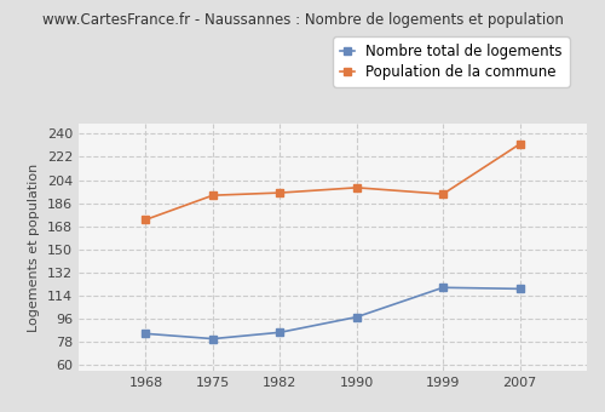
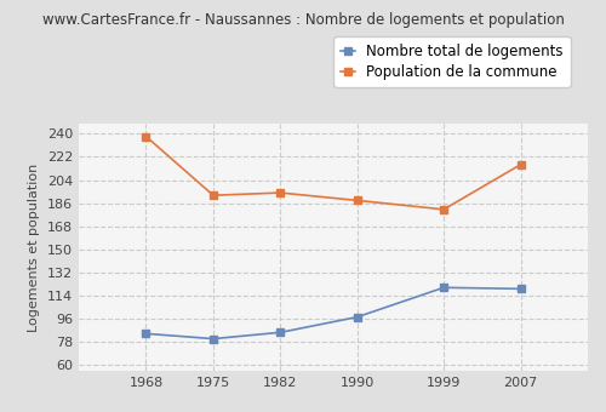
Population de la commune/1968: 173 -> 238
Population de la commune/1990: 198 -> 188
Population de la commune/1999: 193 -> 181
Population de la commune/2007: 232 -> 216
